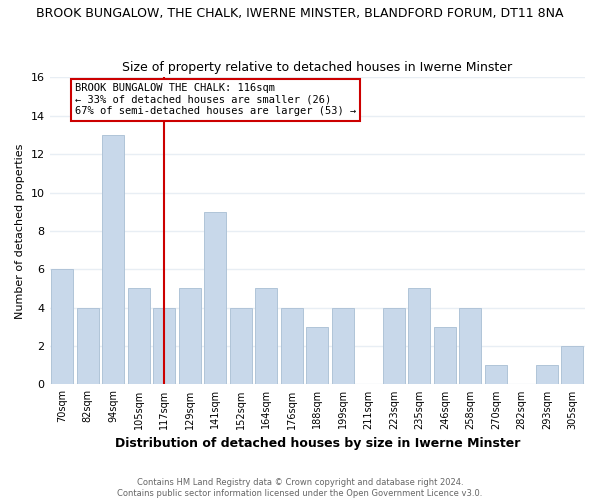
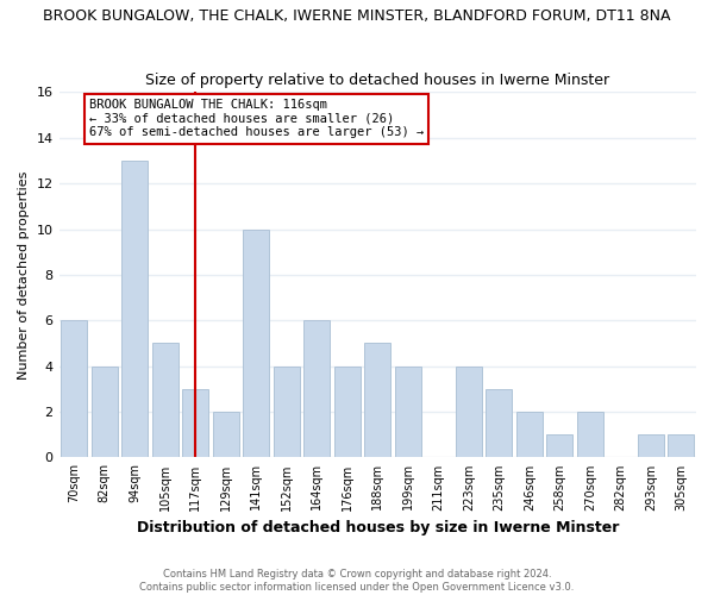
117sqm: 4 -> 3
129sqm: 5 -> 2
141sqm: 9 -> 10
164sqm: 5 -> 6
188sqm: 3 -> 5
235sqm: 5 -> 3
246sqm: 3 -> 2
258sqm: 4 -> 1
270sqm: 1 -> 2
305sqm: 2 -> 1
